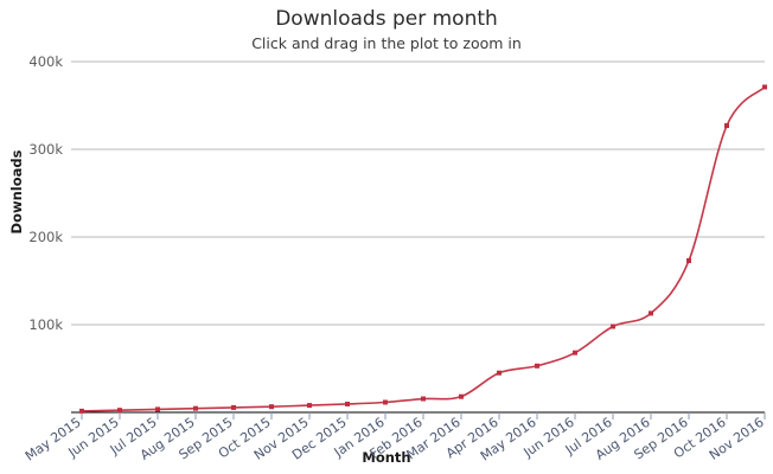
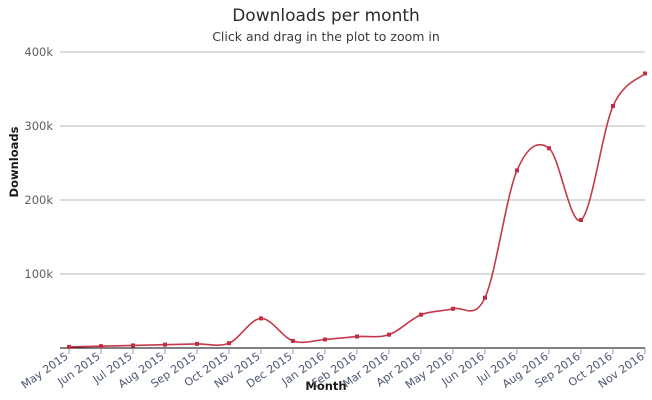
Nov 2015: 10k -> 40k
Jul 2016: 100k -> 240k
Aug 2016: 110k -> 270k
